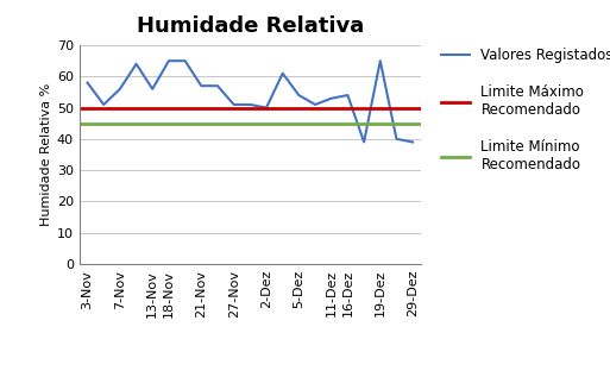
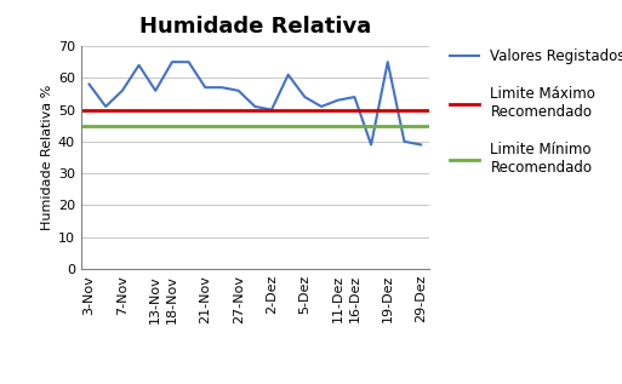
27-Nov: 51 -> 56
